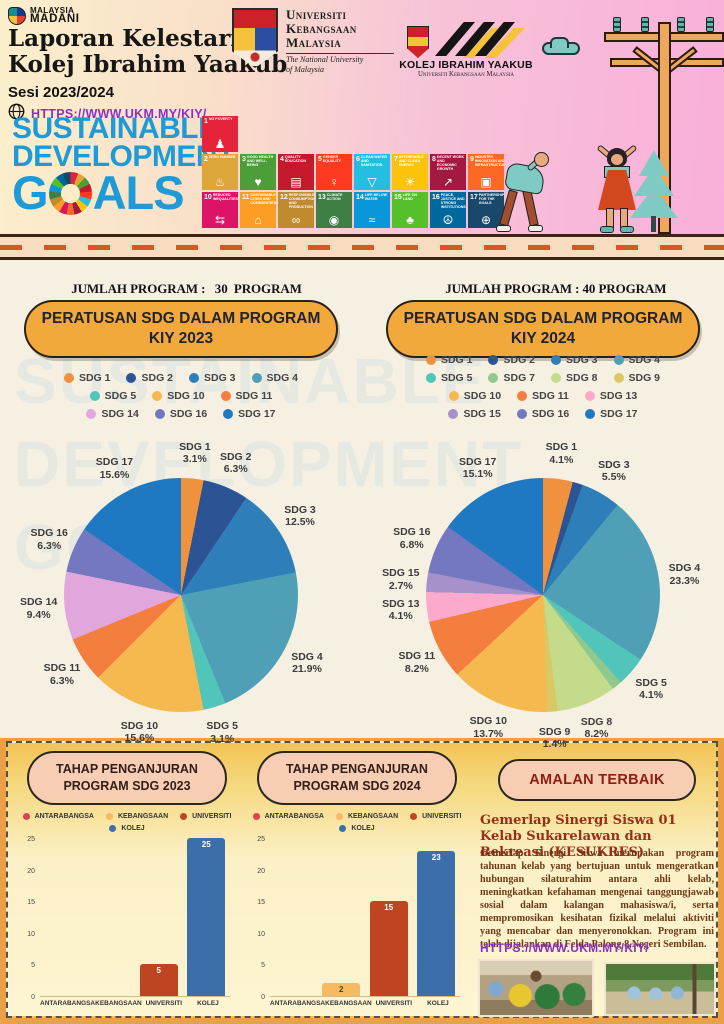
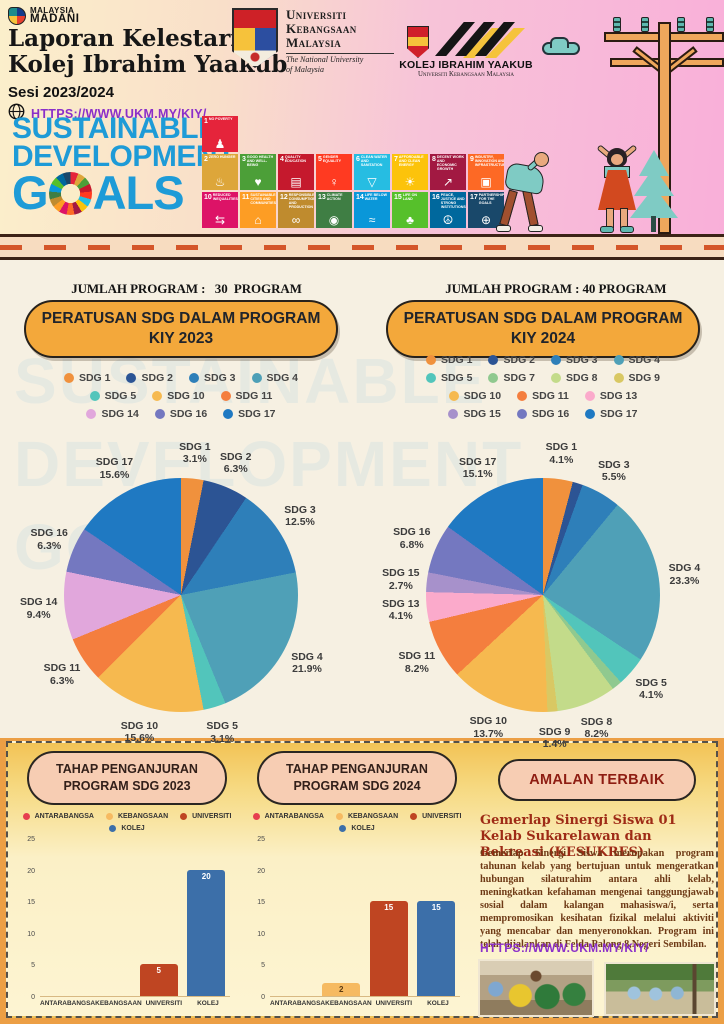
TAHAP PENGANJURAN PROGRAM SDG 2023/KOLEJ: 25 -> 20
TAHAP PENGANJURAN PROGRAM SDG 2024/KOLEJ: 23 -> 15
